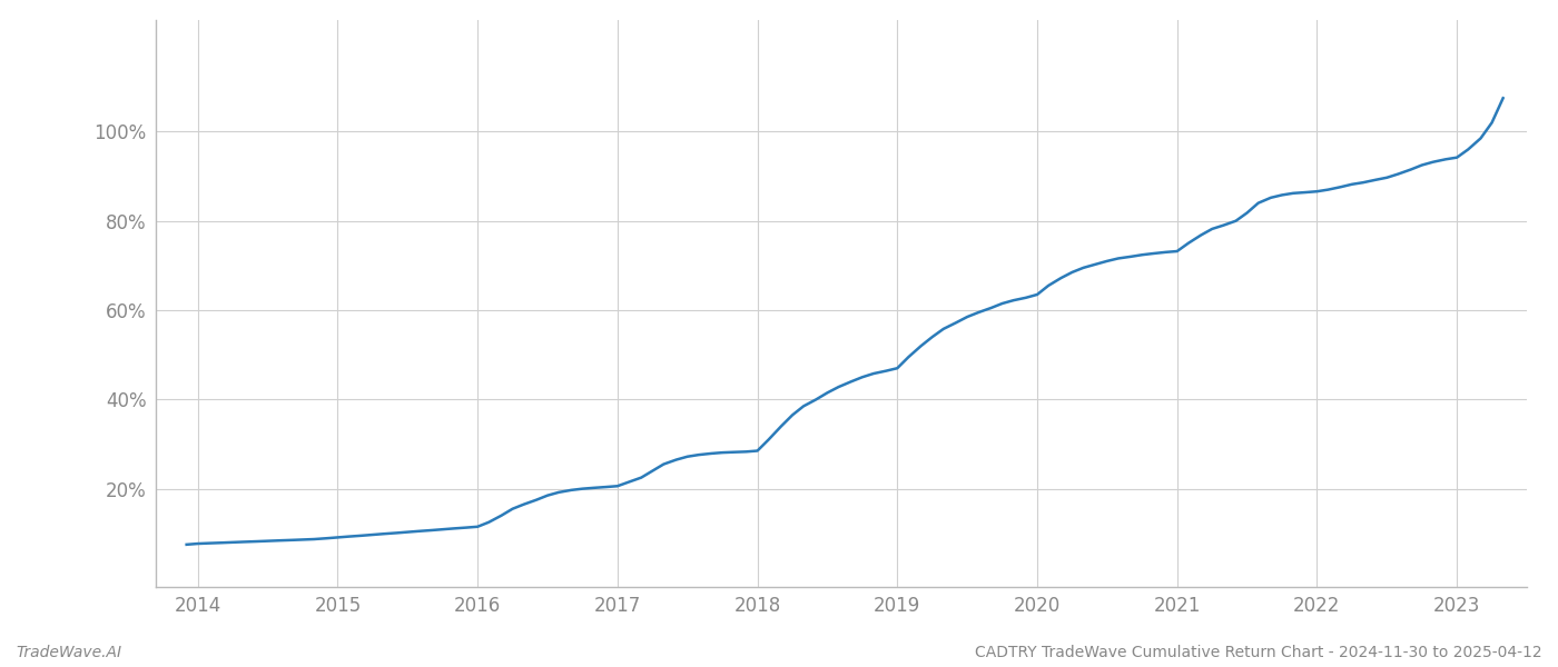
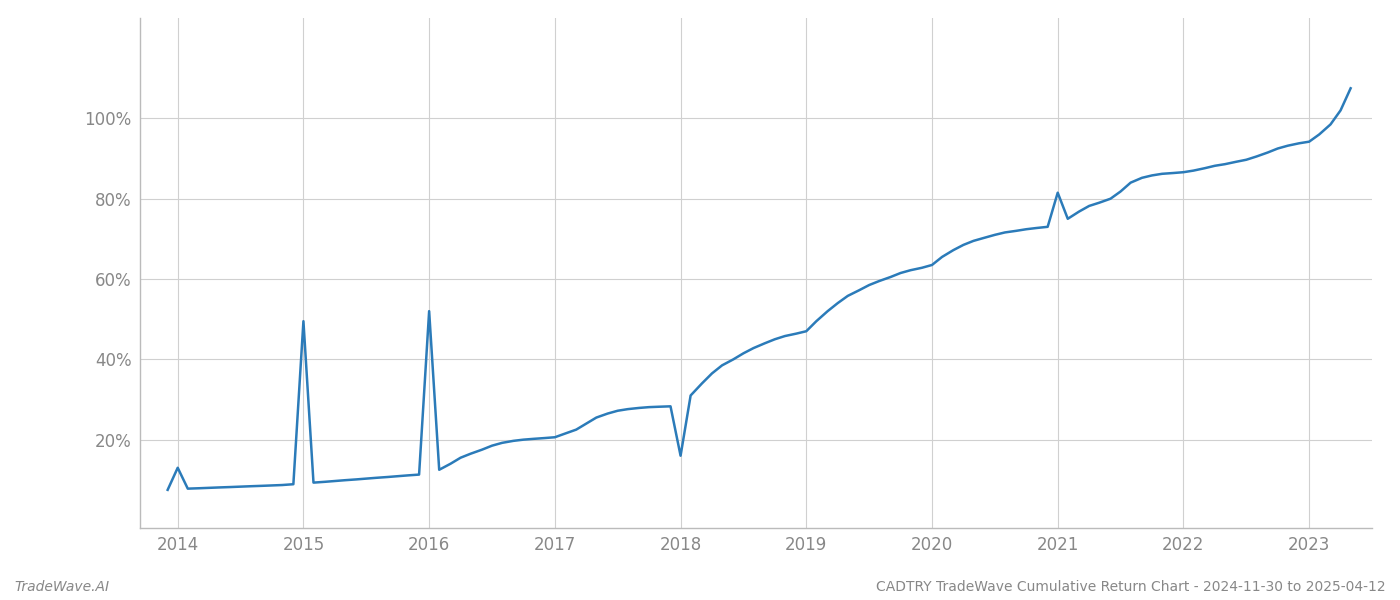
2014: 7.7% -> 13.0%
2015: 9.1% -> 49.5%
2016: 11.5% -> 52.0%
2018: 28.5% -> 16.0%
2021: 73.2% -> 81.5%
